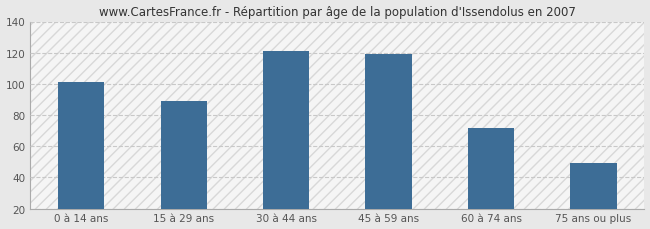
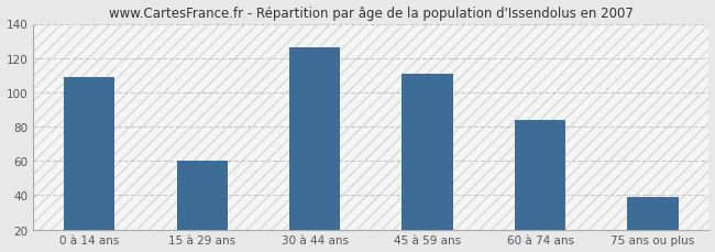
0 à 14 ans: 101 -> 109
15 à 29 ans: 89 -> 60
30 à 44 ans: 121 -> 126
45 à 59 ans: 119 -> 111
60 à 74 ans: 72 -> 84
75 ans ou plus: 49 -> 39
